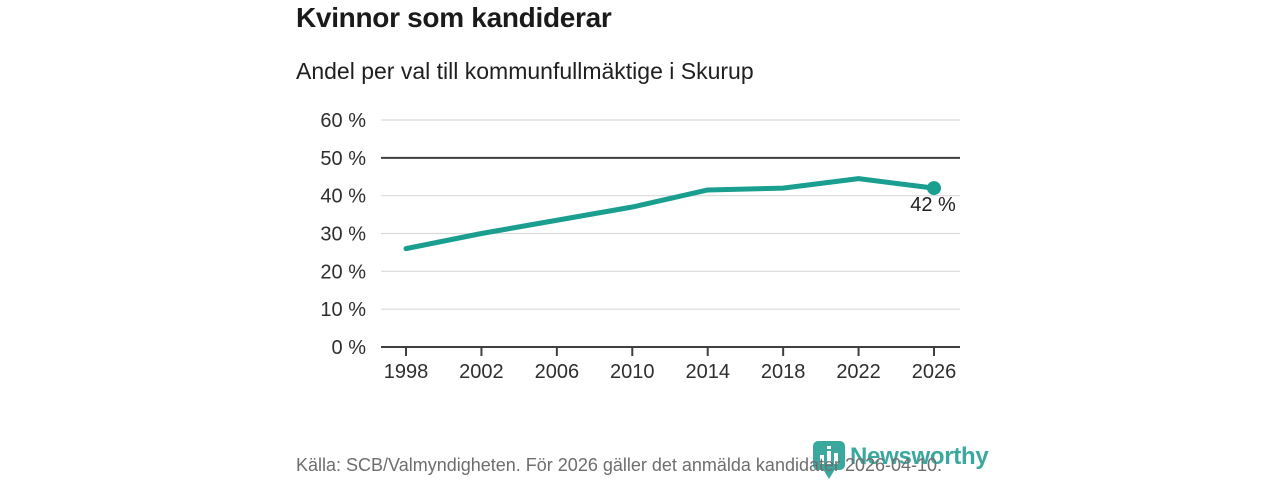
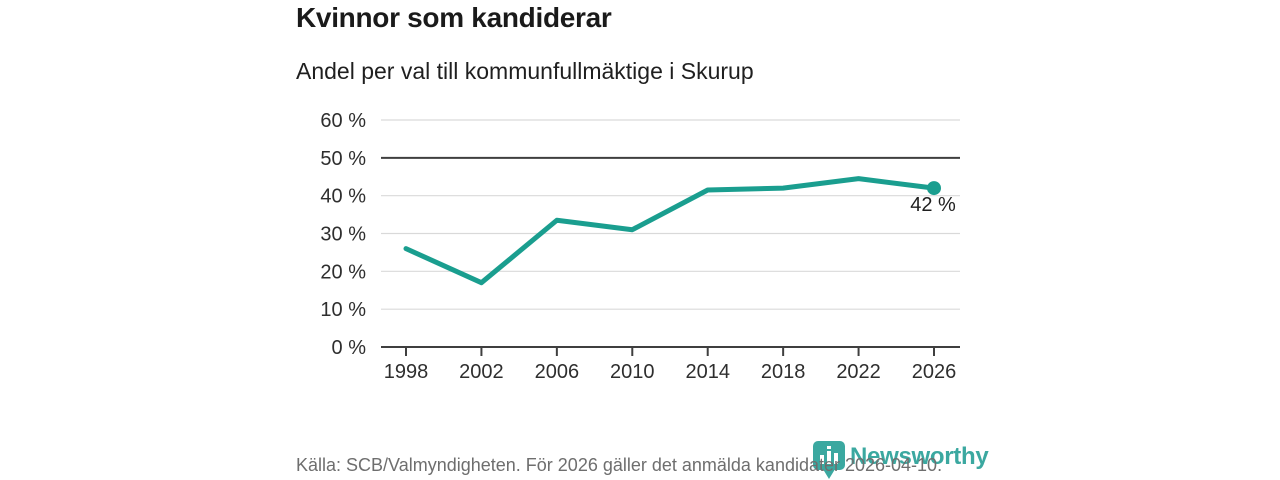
2002: 30% -> 17%
2010: 37% -> 31%
